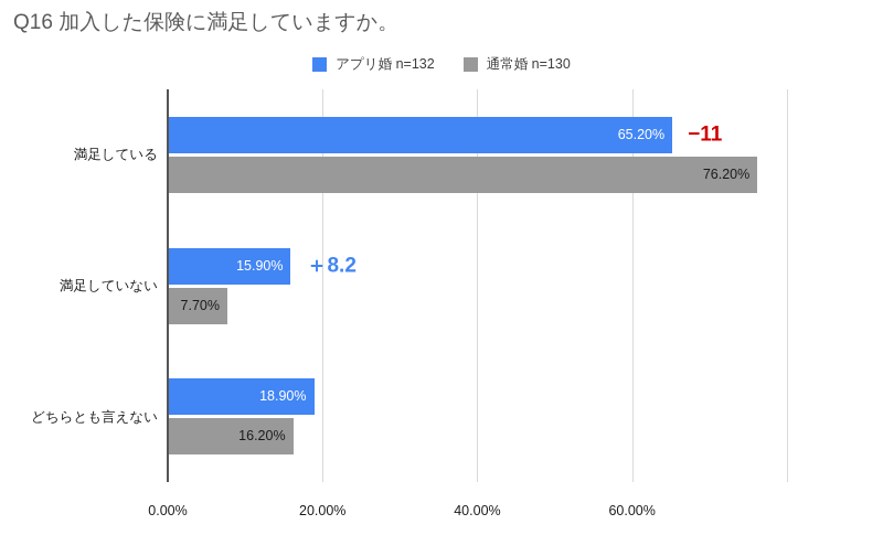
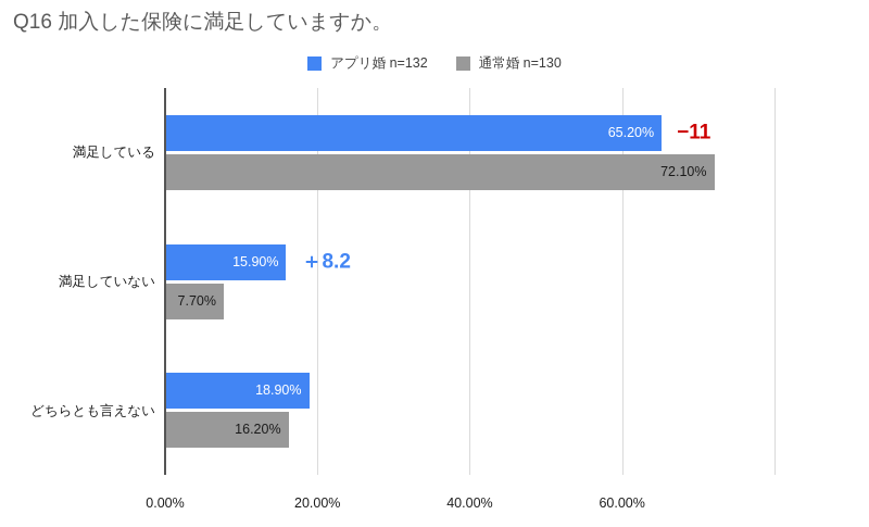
通常婚 n=130/満足している: 76.20% -> 72.10%
